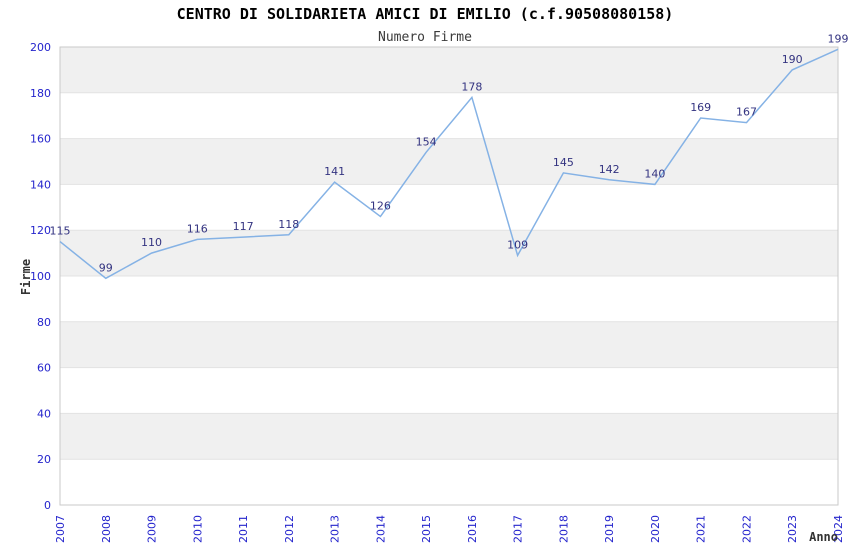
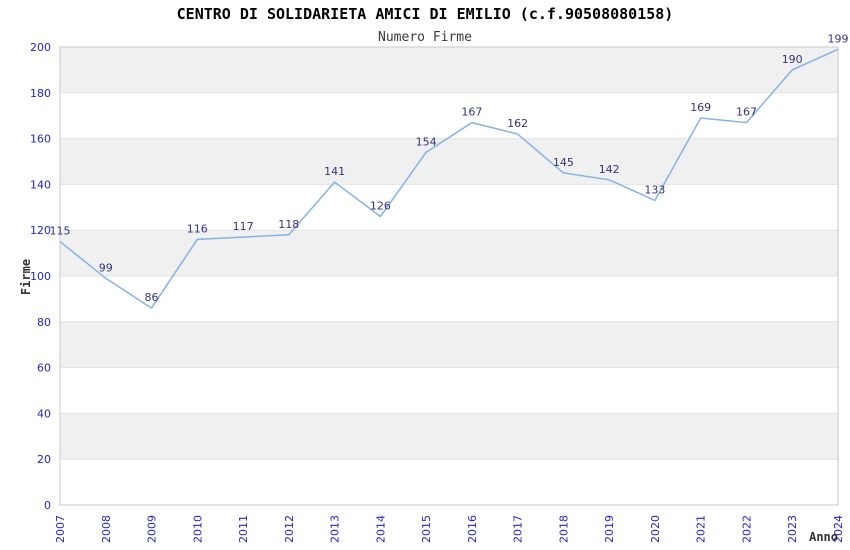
2009: 110 -> 86
2016: 178 -> 167
2017: 109 -> 162
2020: 140 -> 133
